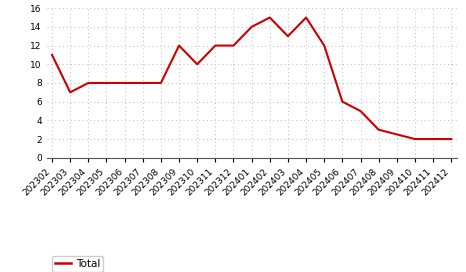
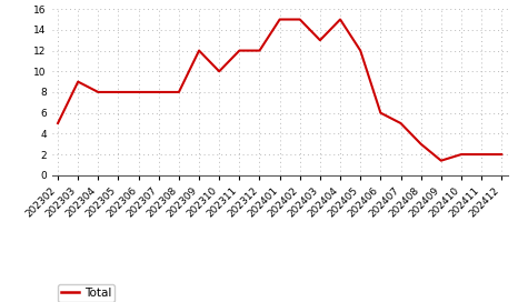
202302: 11.0 -> 5.0
202303: 7.0 -> 9.0
202401: 14.0 -> 15.0
202409: 2.5 -> 1.4
